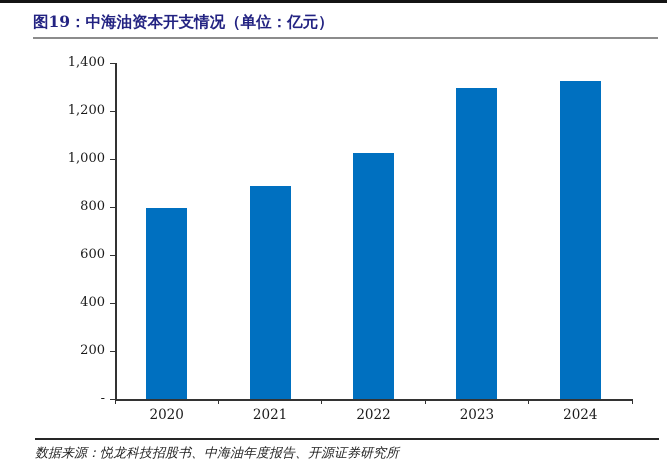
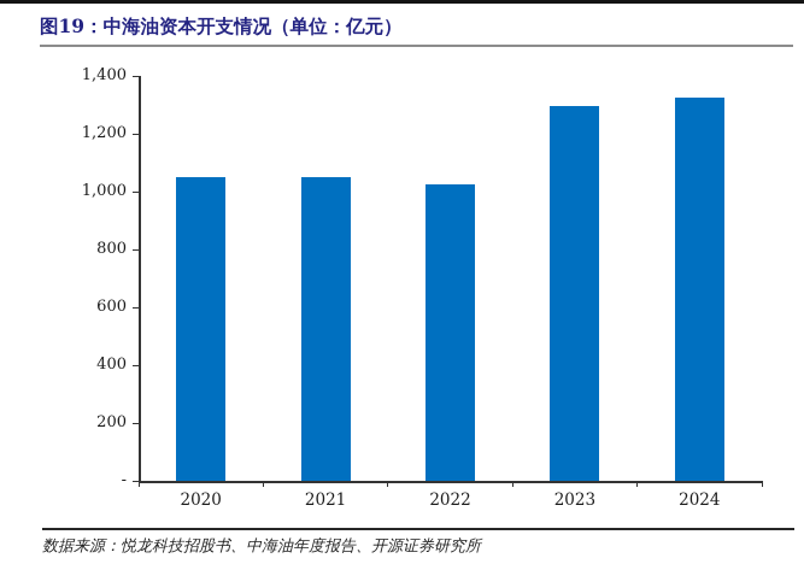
2020: 800 -> 1050
2021: 890 -> 1050
